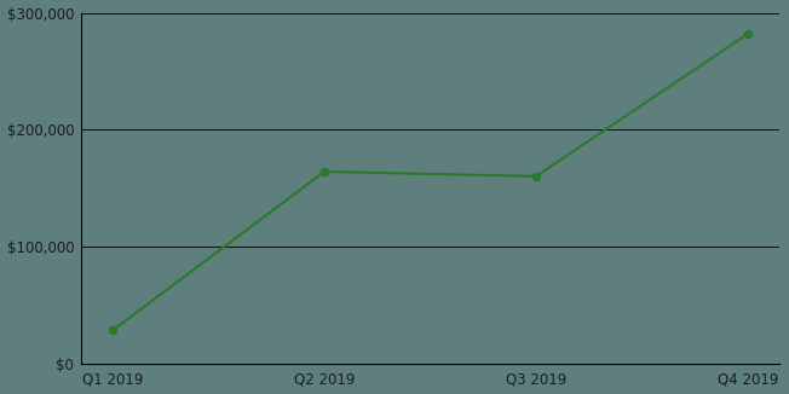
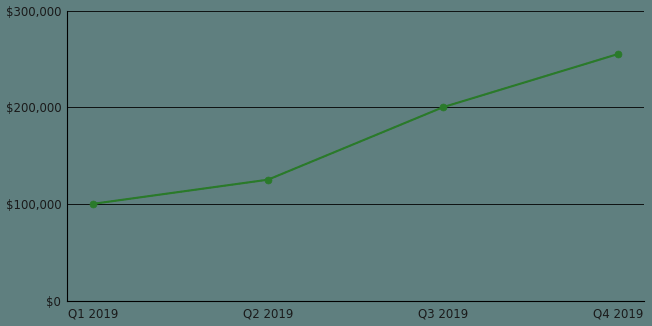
Q1 2019: $28,000 -> $100,000
Q2 2019: $164,000 -> $125,000
Q3 2019: $160,000 -> $200,000
Q4 2019: $282,000 -> $255,000
